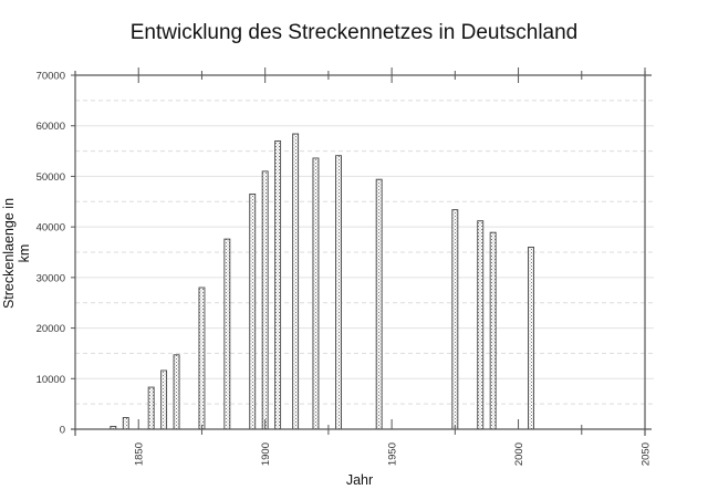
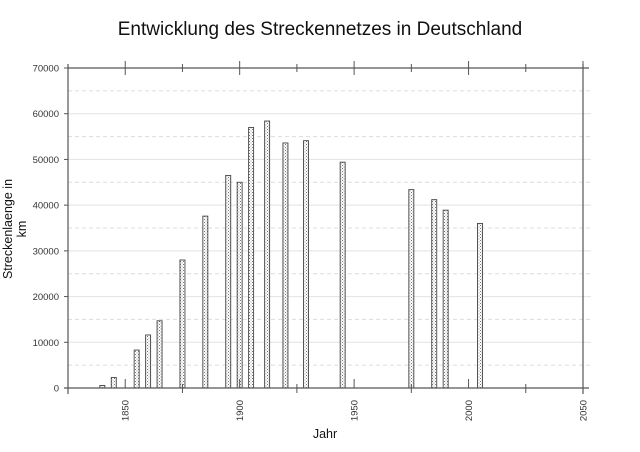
1900: 51000 -> 45000
